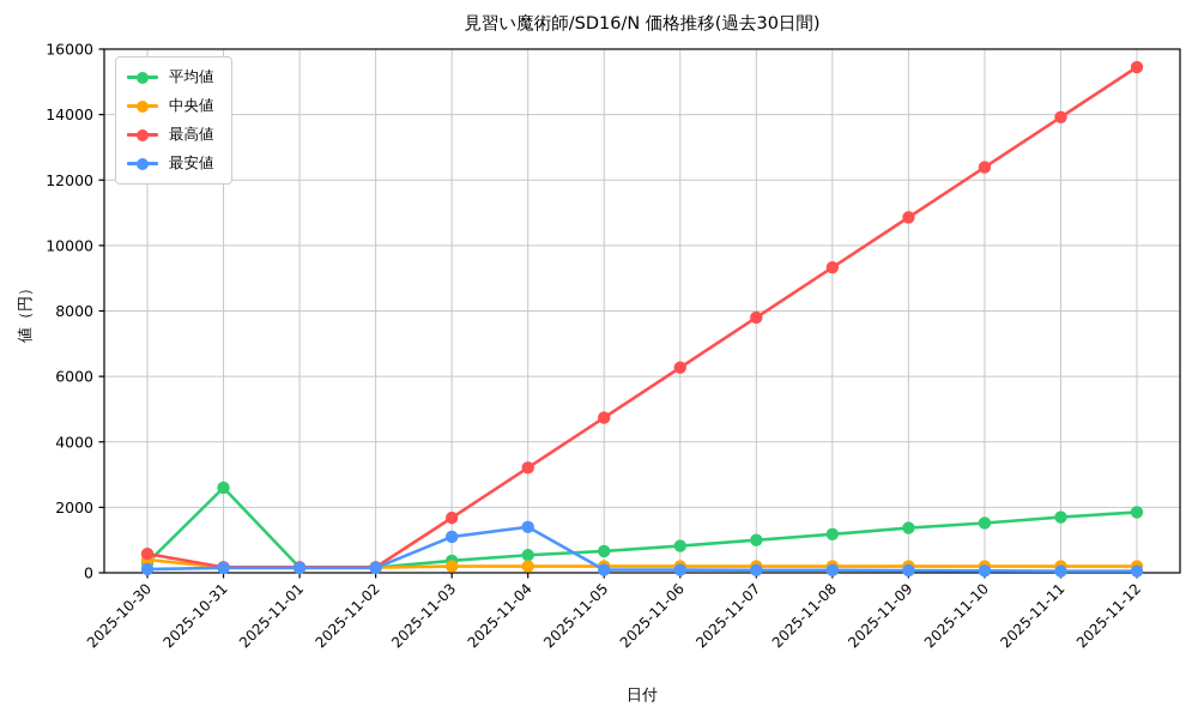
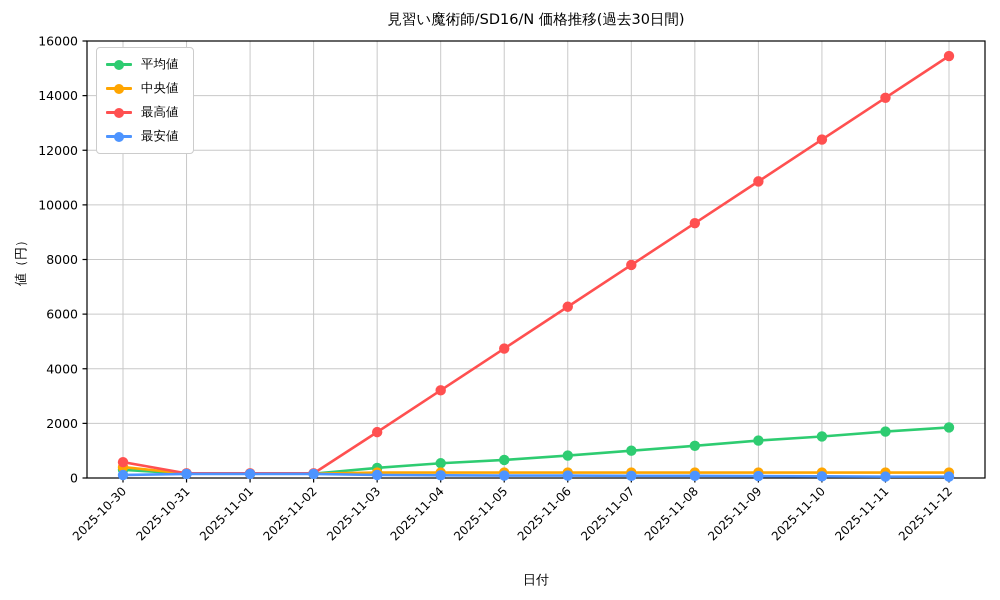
平均値/2025-10-31: 2600 -> 200
最安値/2025-11-03: 1100 -> 100
最安値/2025-11-04: 1400 -> 100
